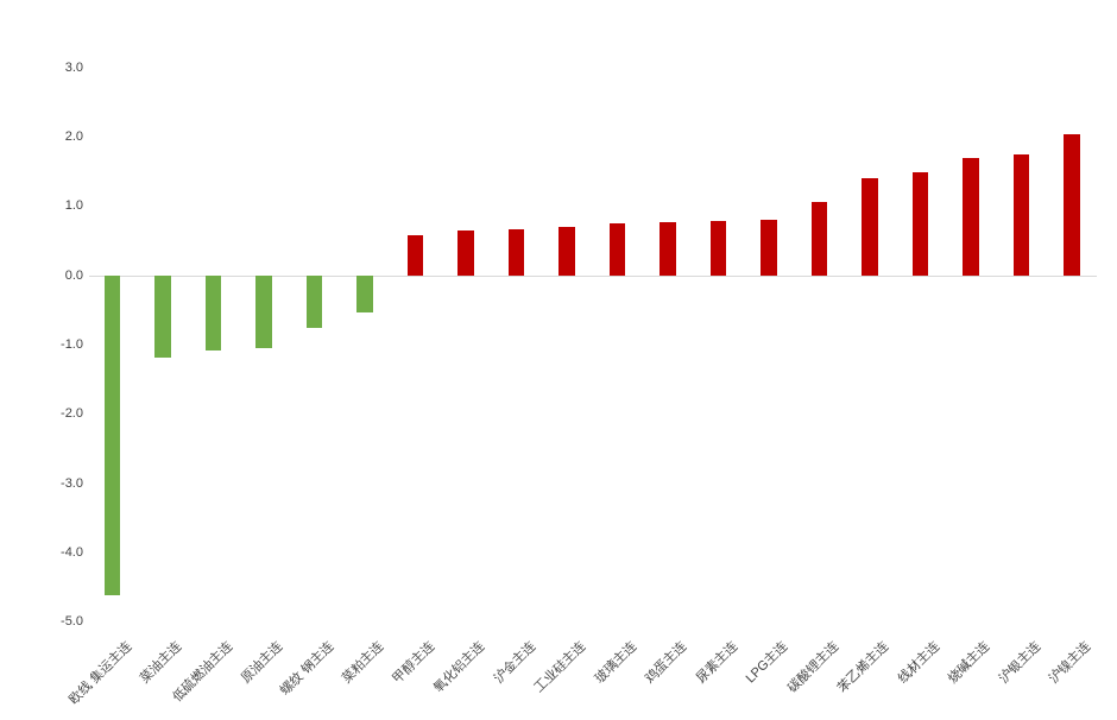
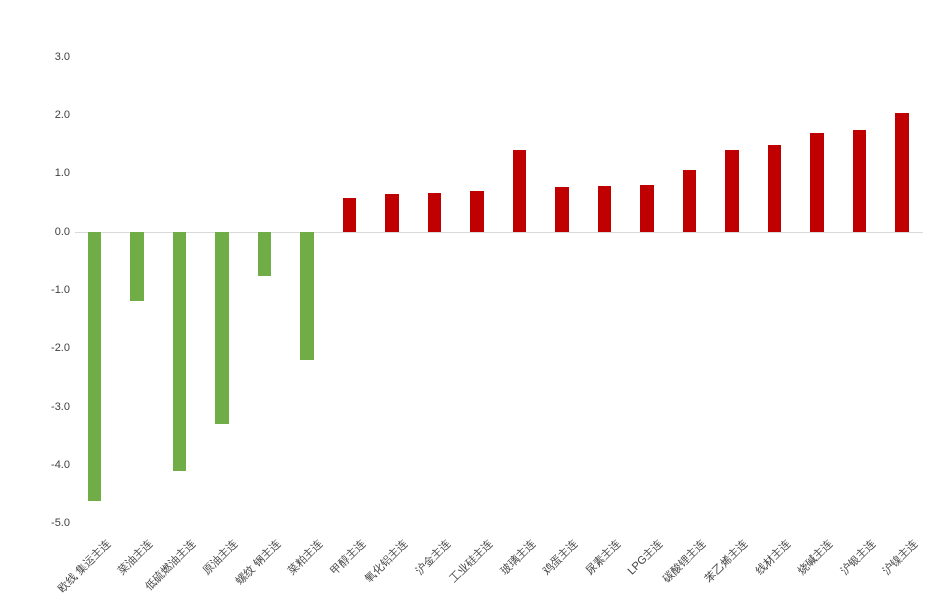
低硫燃油主连: -1.1 -> -4.1
原油主连: -1.1 -> -3.3
菜粕主连: -0.5 -> -2.2
玻璃主连: 0.8 -> 1.4
